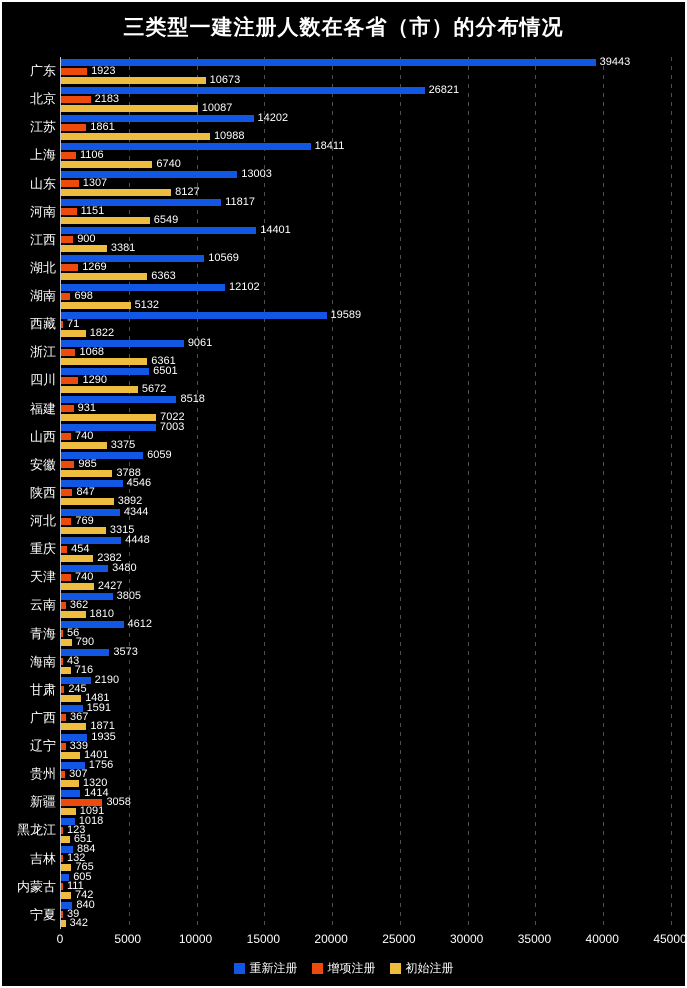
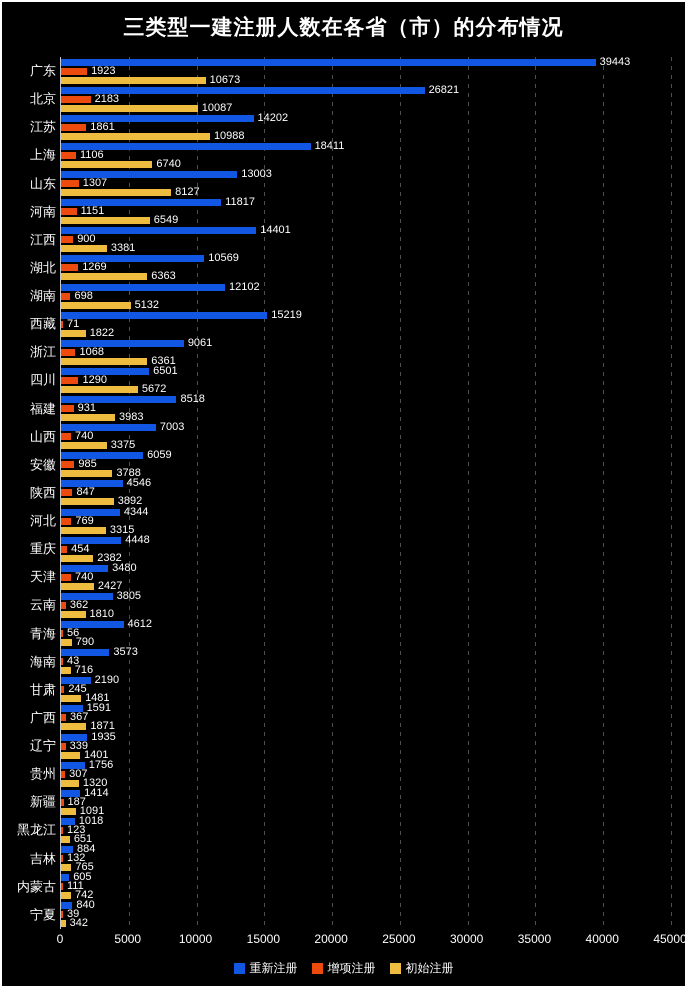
重新注册/西藏: 19589 -> 15219
初始注册/福建: 7022 -> 3983
增项注册/新疆: 3058 -> 187
